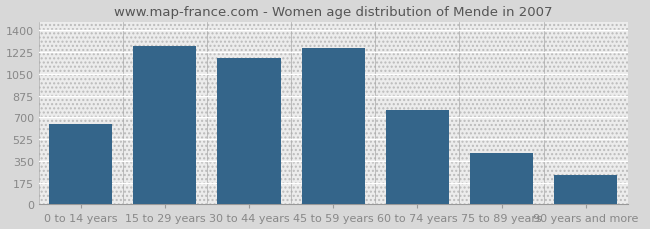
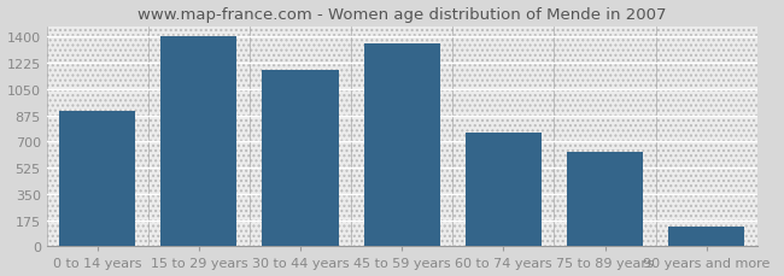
0 to 14 years: 650 -> 900
15 to 29 years: 1270 -> 1400
45 to 59 years: 1260 -> 1350
75 to 89 years: 410 -> 630
90 years and more: 240 -> 130
